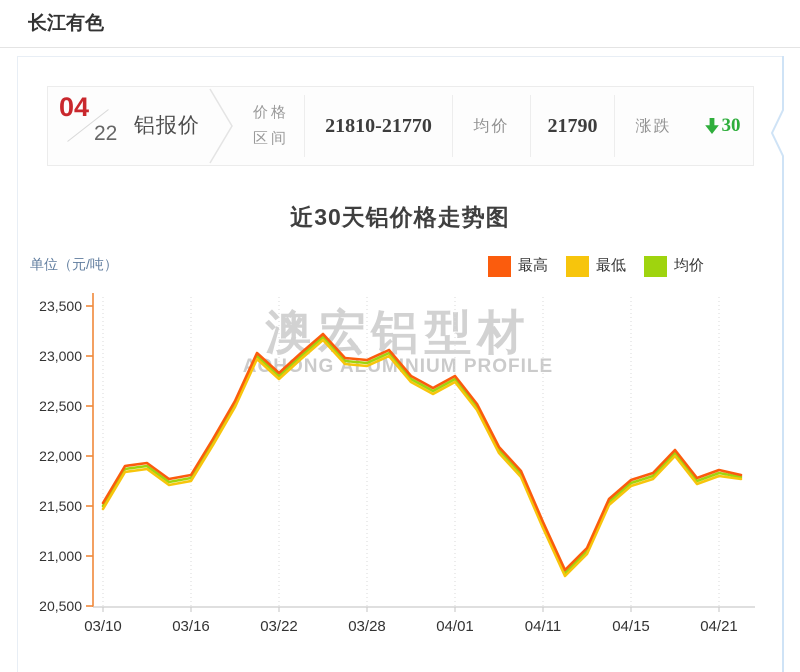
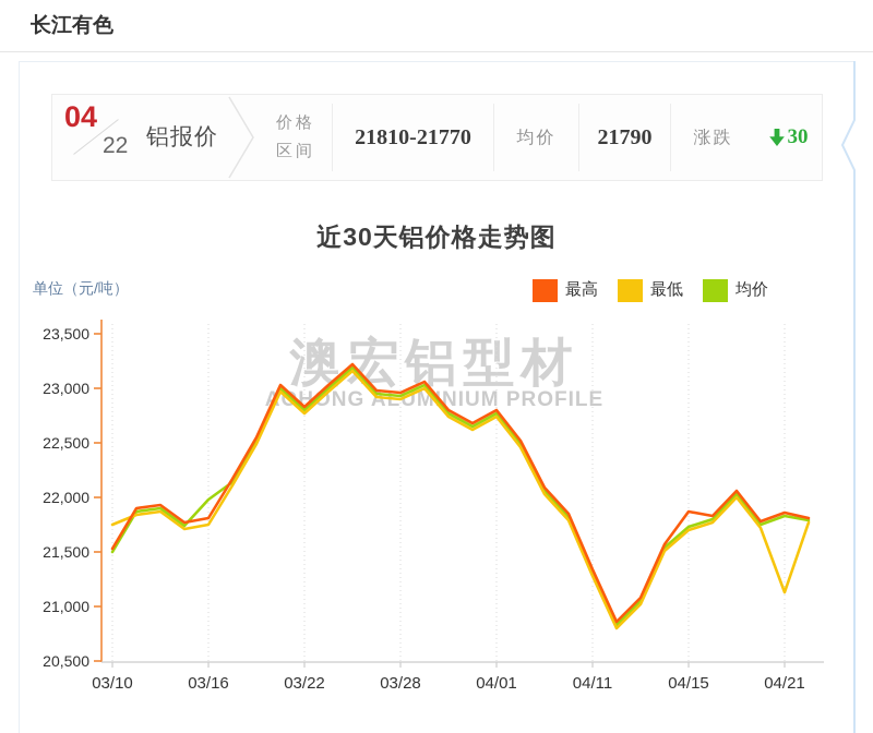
最低/03/10: 21470 -> 21750
均价/03/16: 21780 -> 21980
最高/04/15: 21760 -> 21870
最低/04/21: 21800 -> 21130
